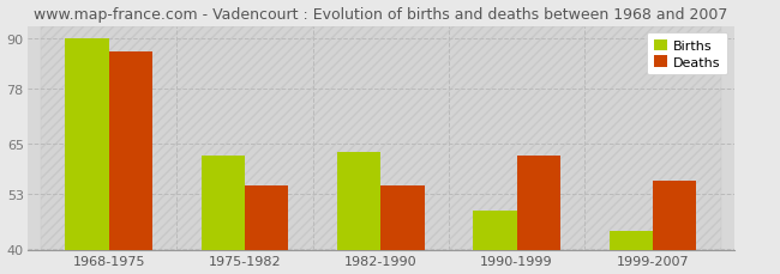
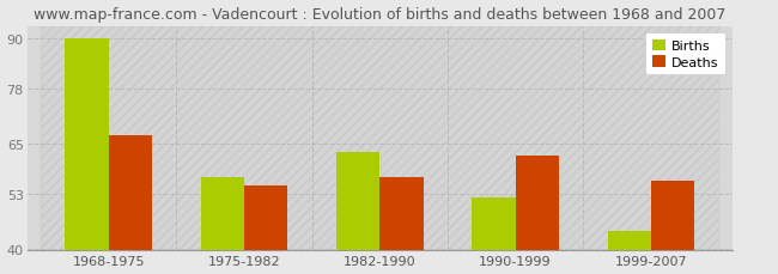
Deaths/1968-1975: 87 -> 67
Births/1975-1982: 62 -> 57
Deaths/1982-1990: 55 -> 57
Births/1990-1999: 49 -> 52
